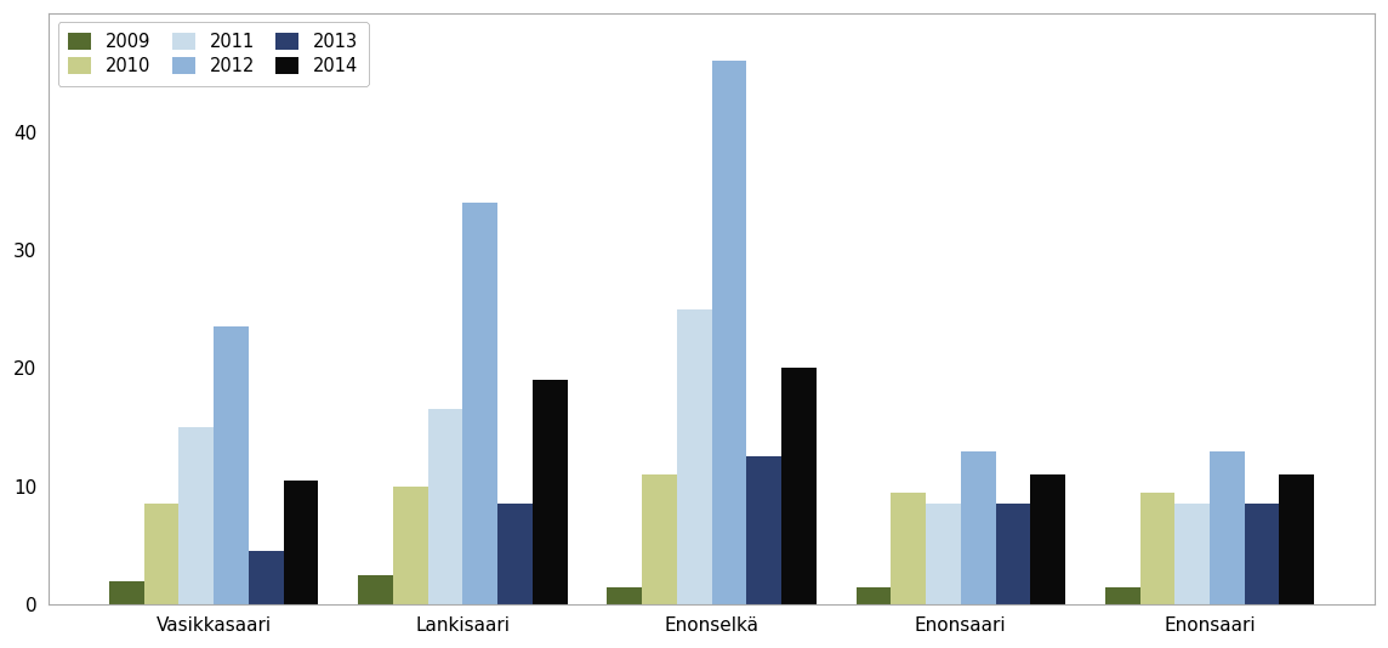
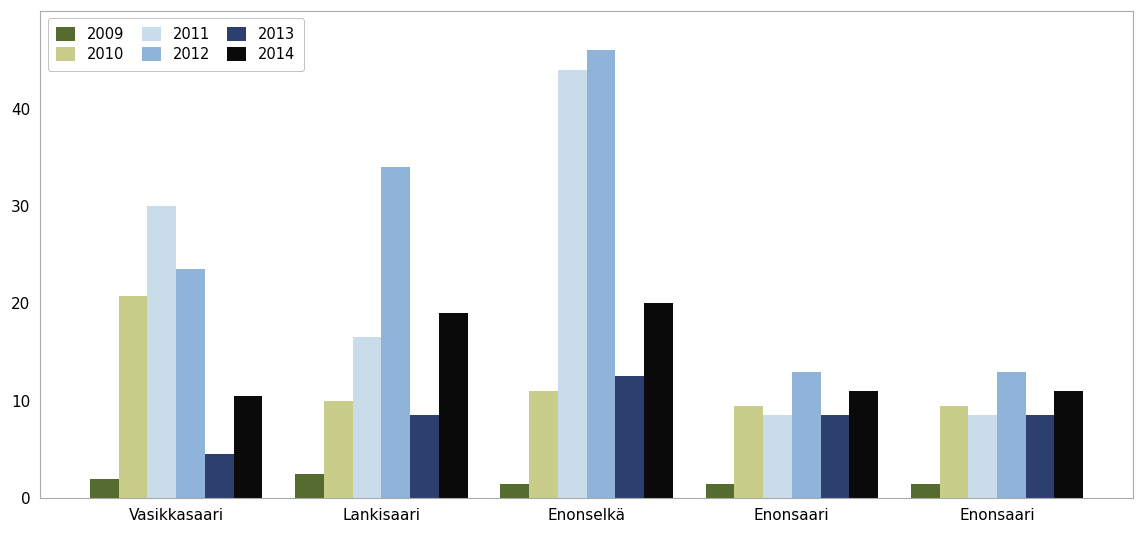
2010/Vasikkasaari: 8.5 -> 20.8
2011/Vasikkasaari: 15.0 -> 30.0
2011/Enonselkä: 25.0 -> 44.0
